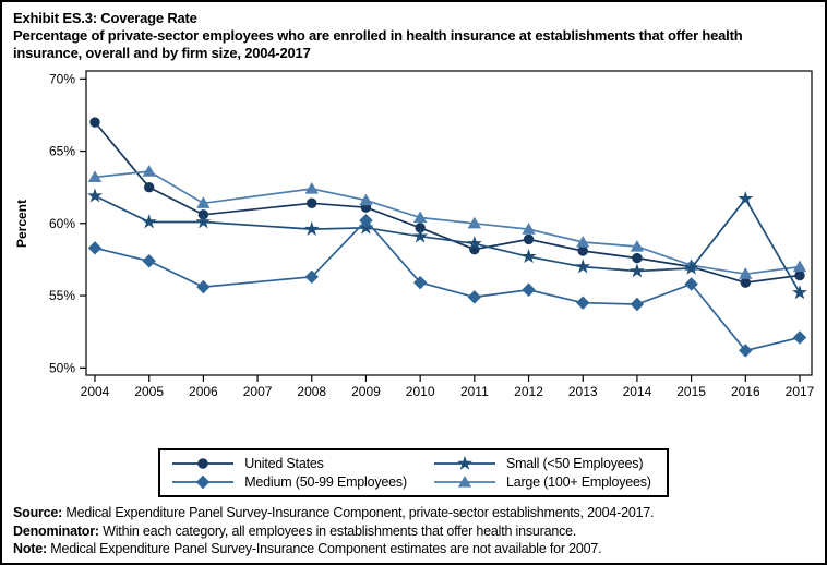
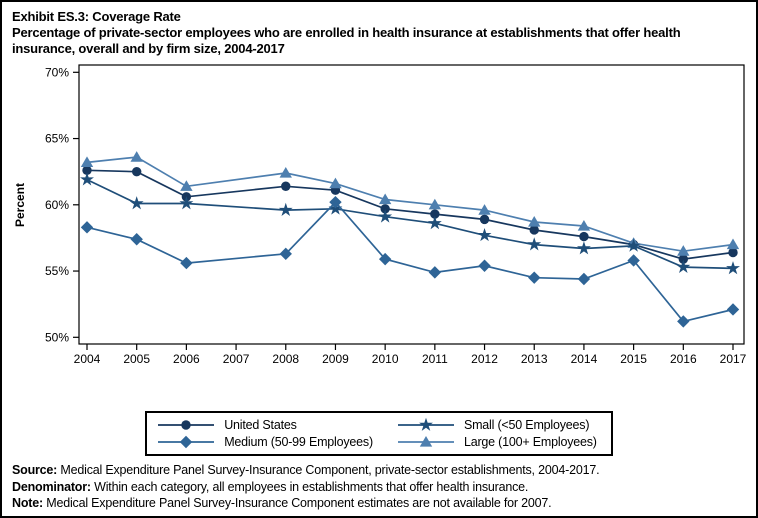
United States/2004: 67.0% -> 62.6%
United States/2011: 58.2% -> 59.3%
Small (<50 Employees)/2016: 61.7% -> 55.3%
